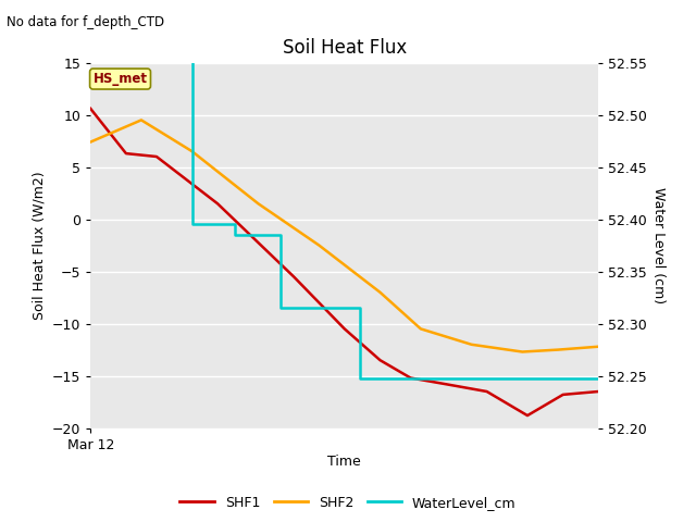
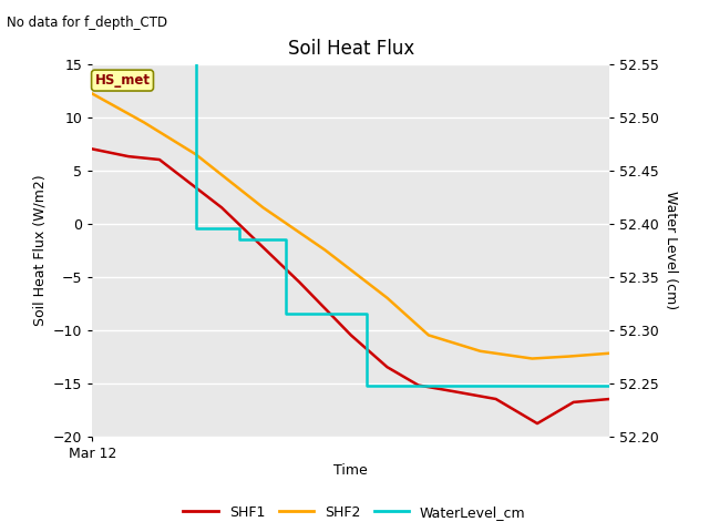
SHF1/Mar 12: 10.6 -> 7.0
SHF2/Mar 12: 7.4 -> 12.2
